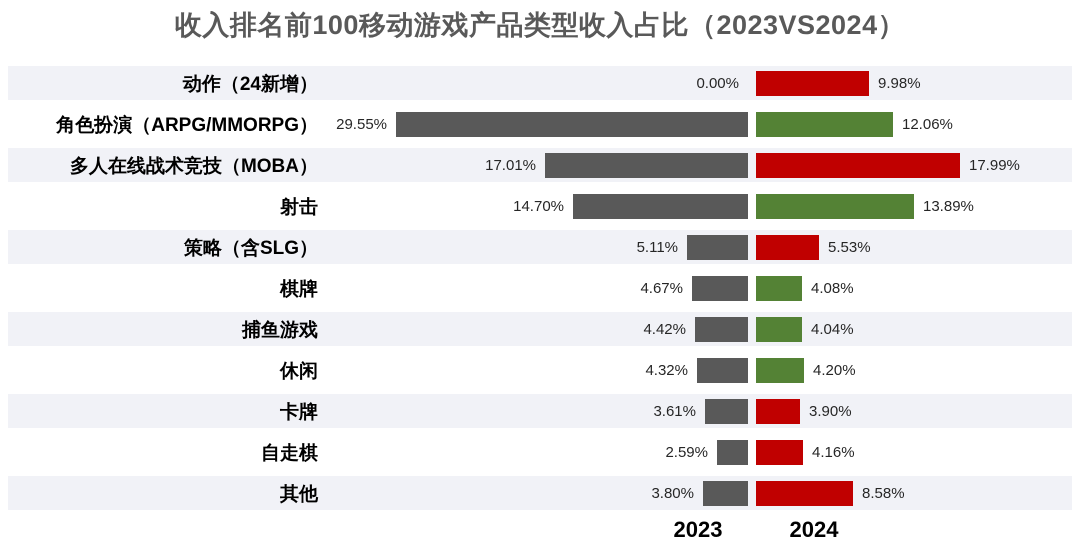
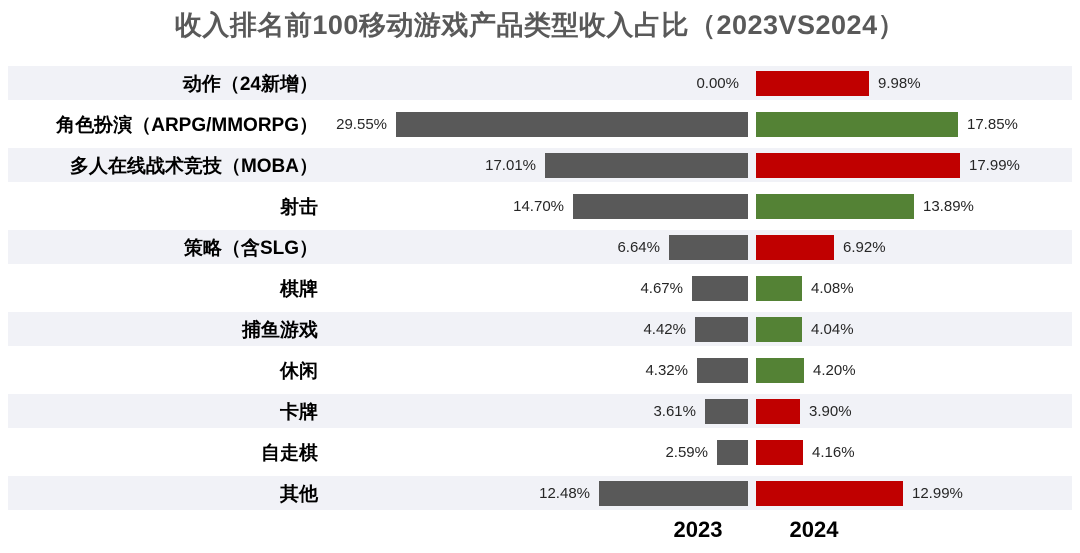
2024/角色扮演（ARPG/MMORPG）: 12.06% -> 17.85%
2023/策略（含SLG）: 5.11% -> 6.64%
2024/策略（含SLG）: 5.53% -> 6.92%
2023/其他: 3.80% -> 12.48%
2024/其他: 8.58% -> 12.99%
